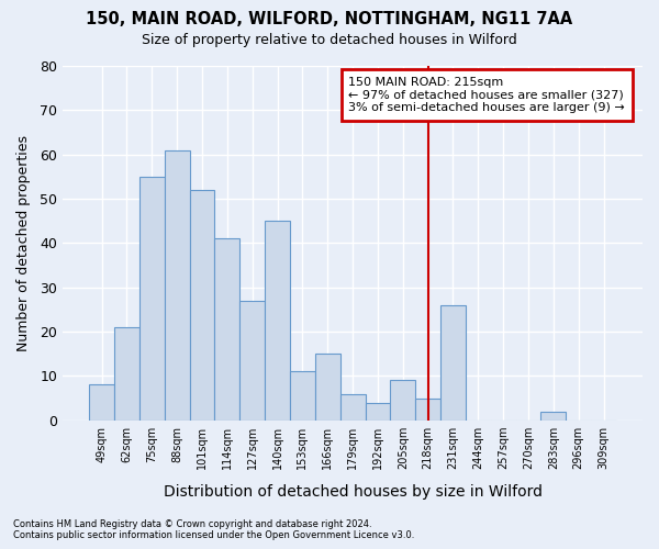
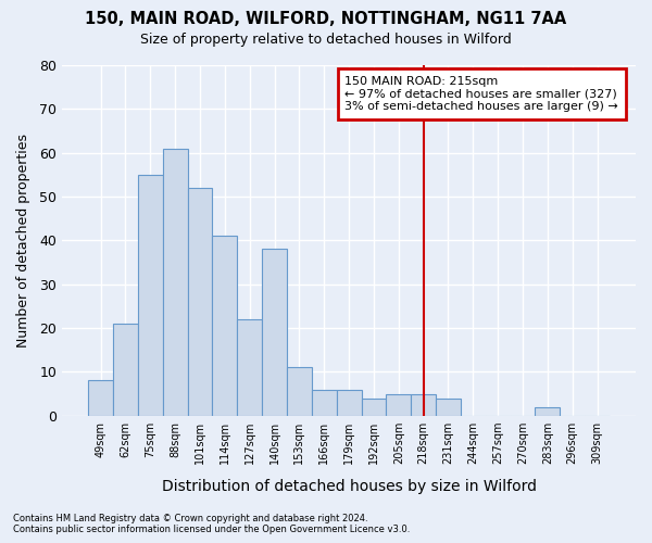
127sqm: 27 -> 22
140sqm: 45 -> 38
166sqm: 15 -> 6
205sqm: 9 -> 5
231sqm: 26 -> 4
